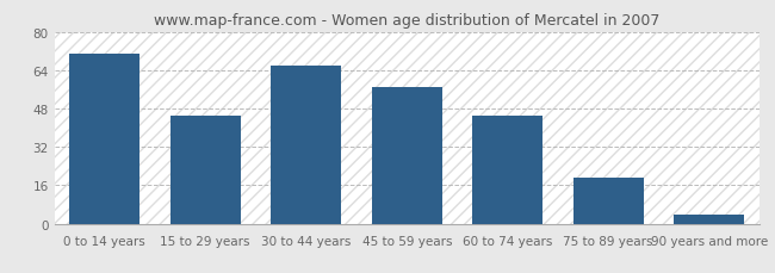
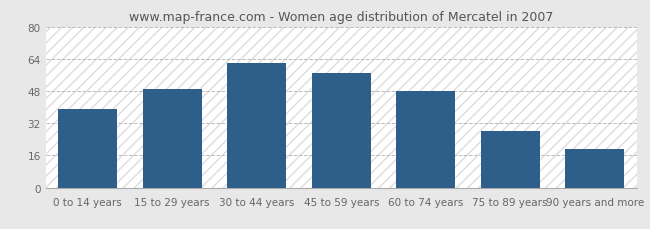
0 to 14 years: 71 -> 39
15 to 29 years: 45 -> 49
30 to 44 years: 66 -> 62
60 to 74 years: 45 -> 48
75 to 89 years: 19 -> 28
90 years and more: 4 -> 19
